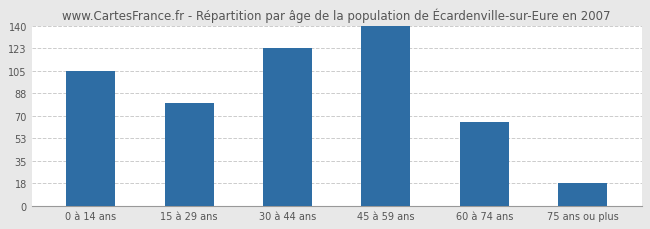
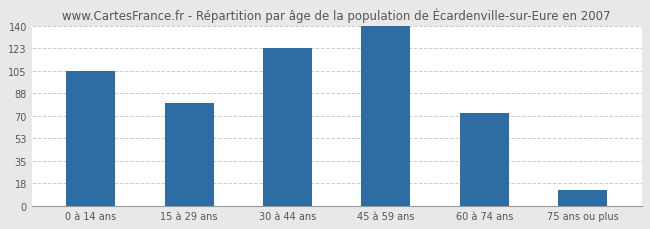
60 à 74 ans: 65 -> 72
75 ans ou plus: 18 -> 12
